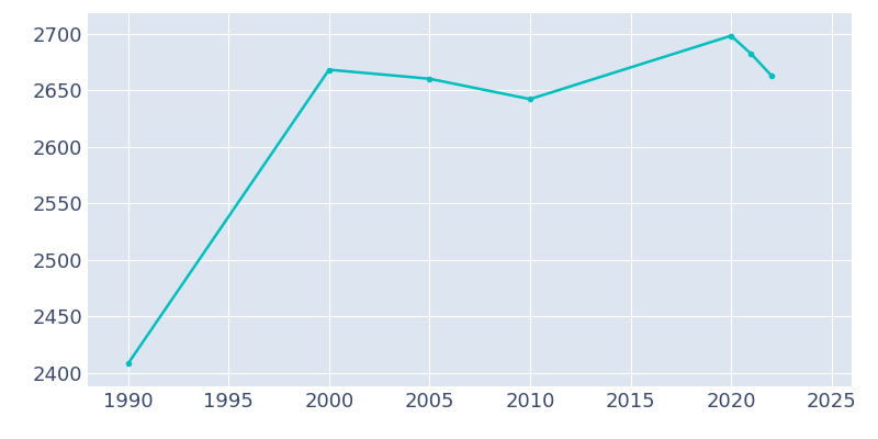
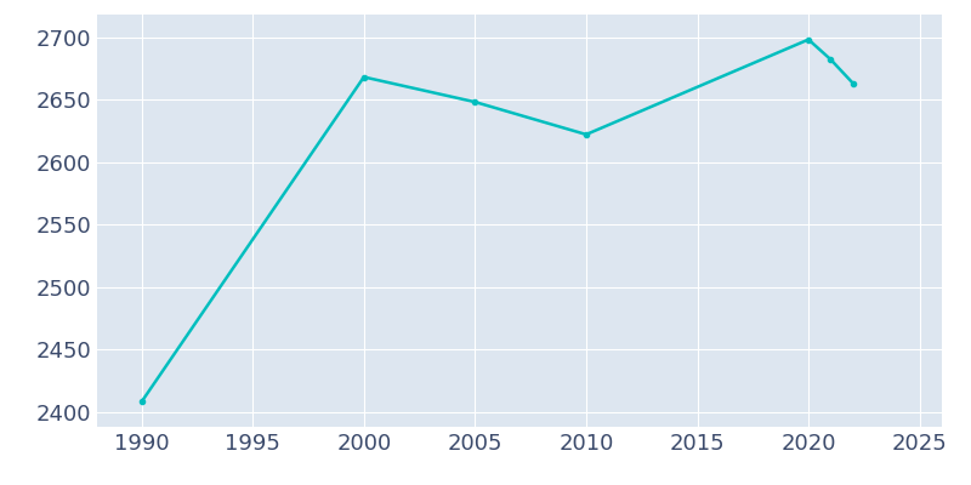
2005: 2660 -> 2648
2010: 2642 -> 2622
